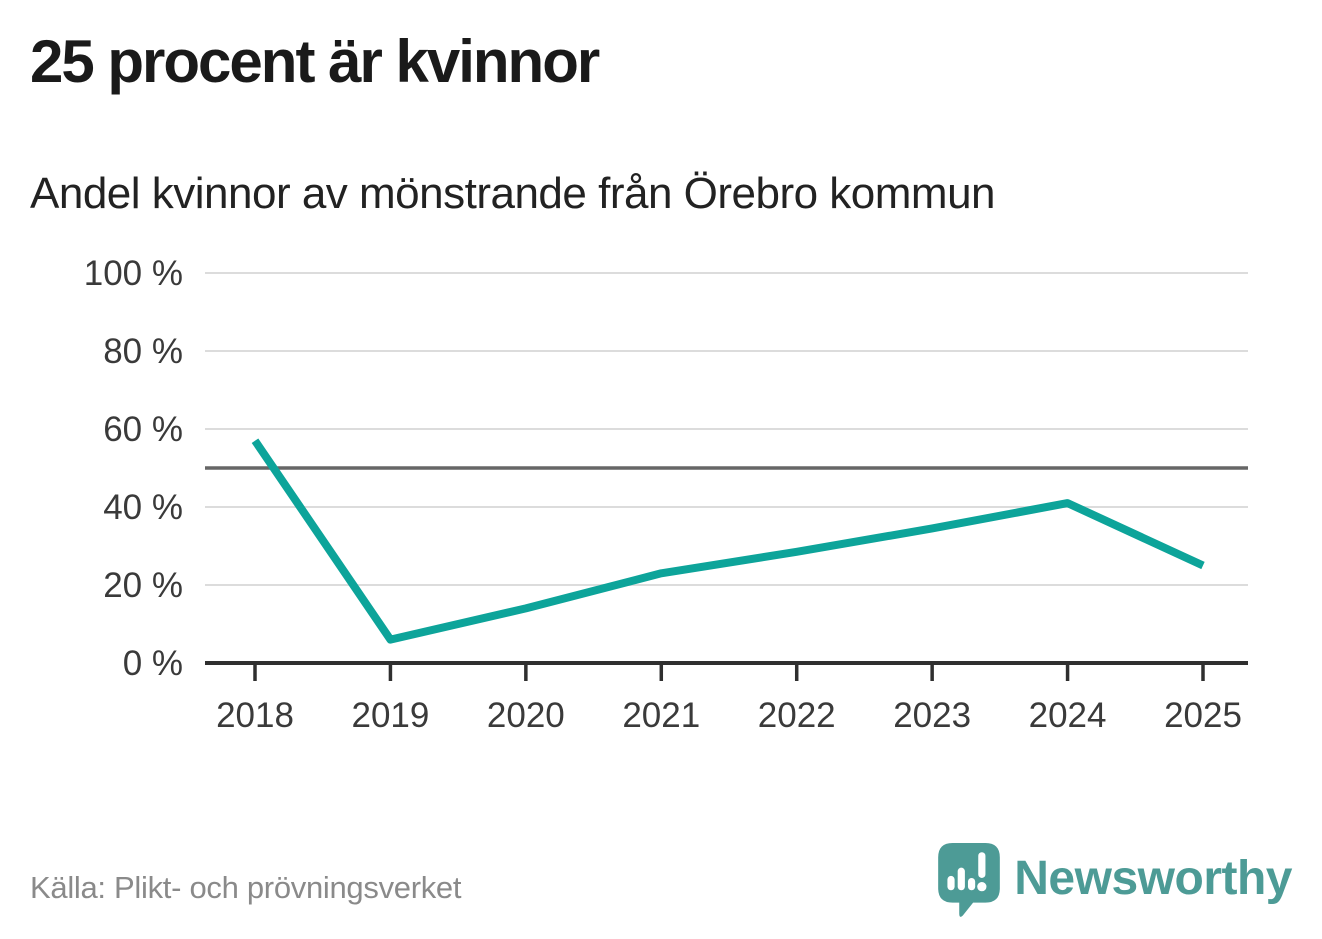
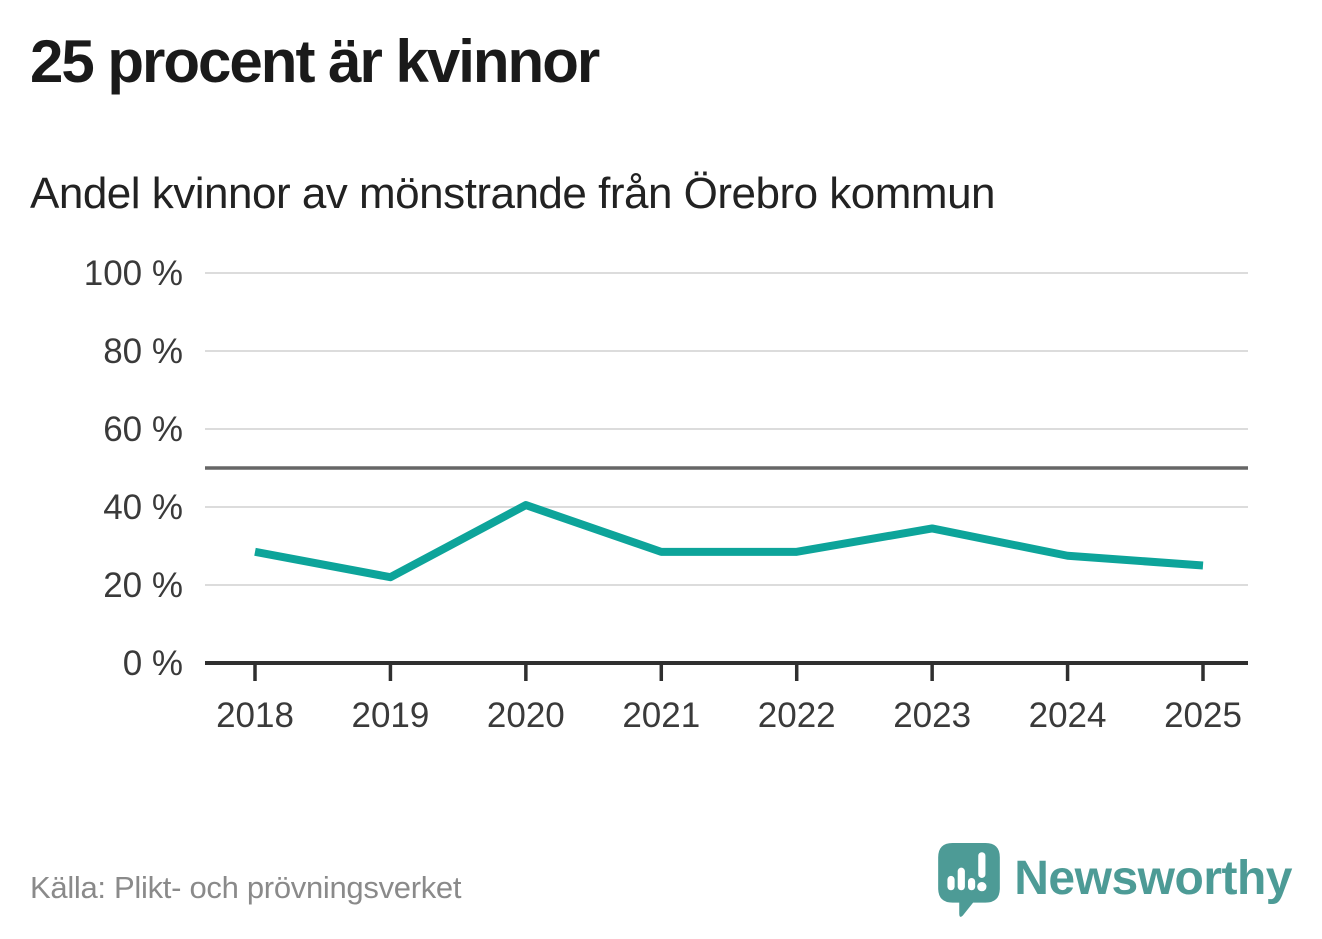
2018: 57% -> 28%
2019: 6% -> 22%
2020: 14% -> 40%
2021: 23% -> 28%
2024: 41% -> 28%
